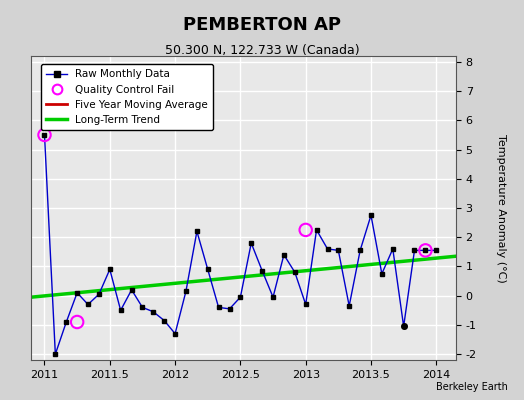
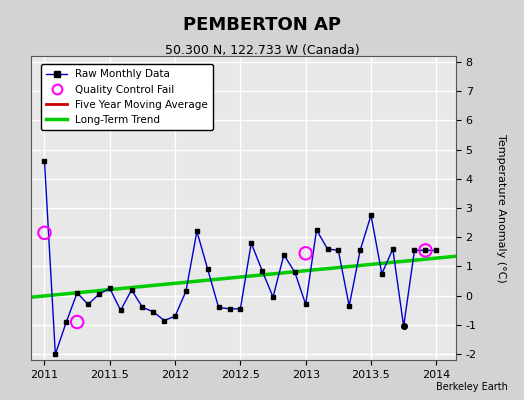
Raw Monthly Data/2011: 5.50 -> 4.60
Quality Control Fail/2011: 5.50 -> 2.15
Raw Monthly Data/2011.5: 0.90 -> 0.25
Raw Monthly Data/2012: -1.30 -> -0.70
Raw Monthly Data/2012.5: -0.05 -> -0.45
Quality Control Fail/2013: 2.25 -> 1.45
